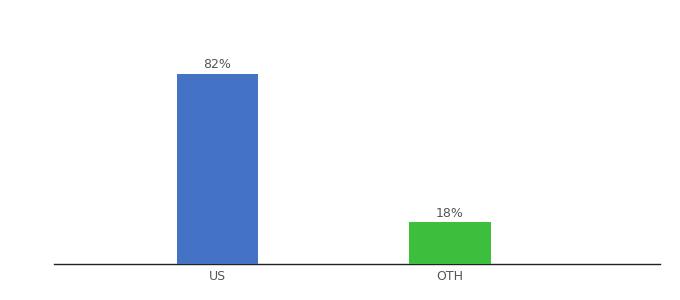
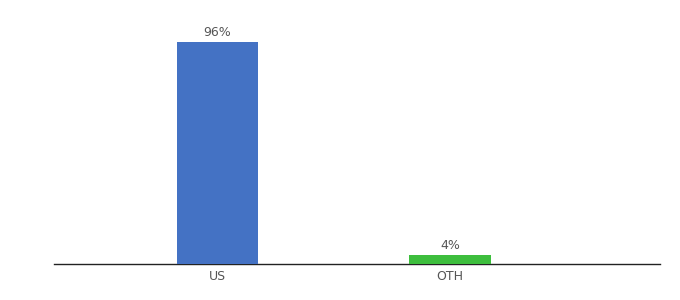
US: 82% -> 96%
OTH: 18% -> 4%
